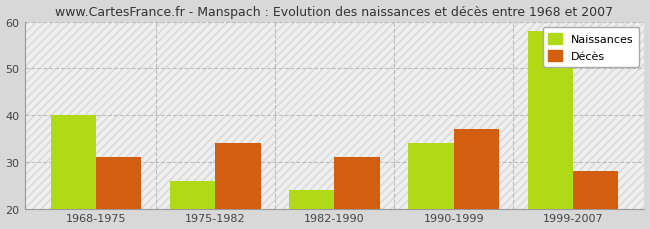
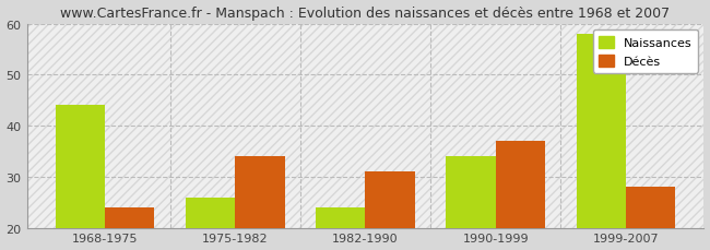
Naissances/1968-1975: 40 -> 44
Décès/1968-1975: 31 -> 24
